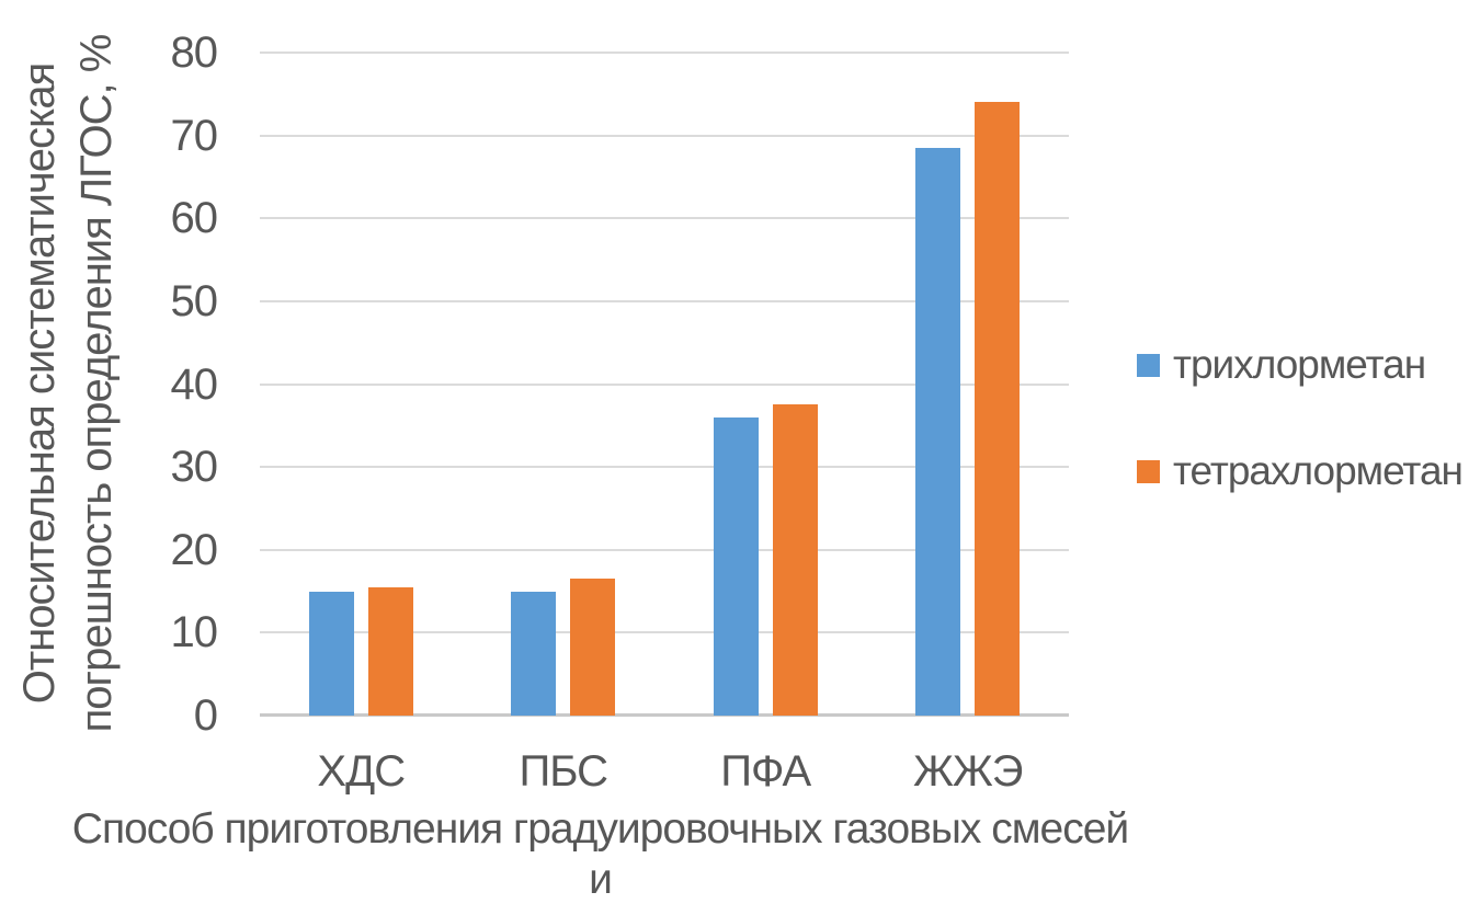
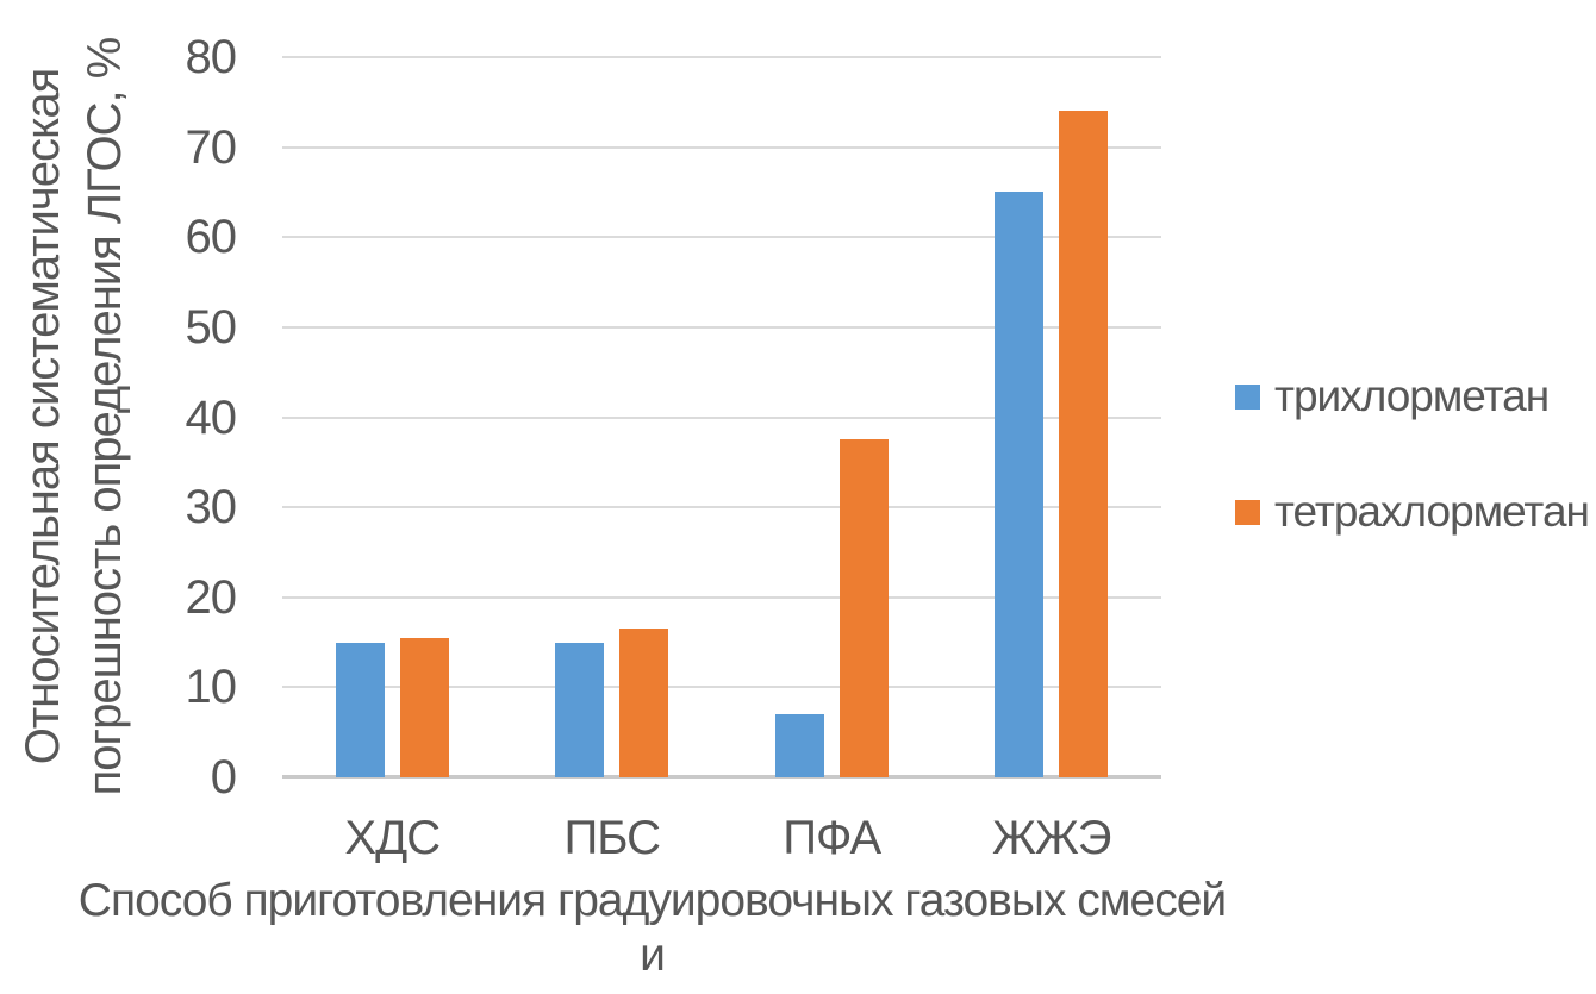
трихлорметан/ПФА: 36 -> 7
трихлорметан/ЖЖЭ: 68 -> 65
